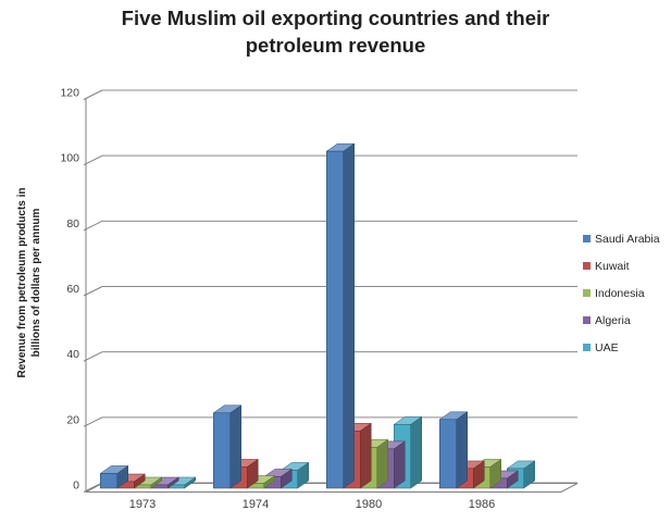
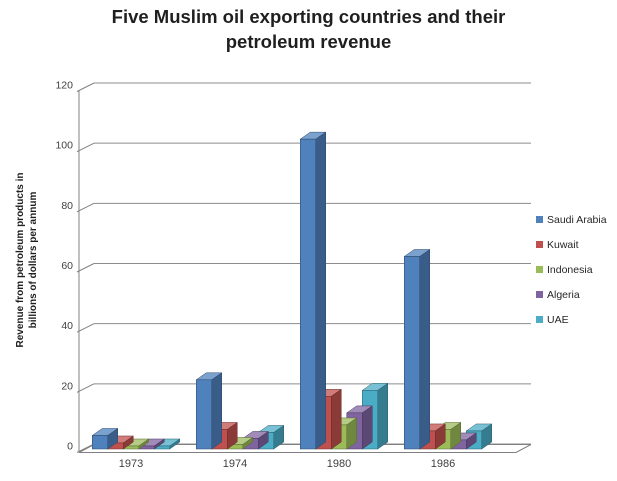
Indonesia/1980: 12 -> 8
Saudi Arabia/1986: 21 -> 64
